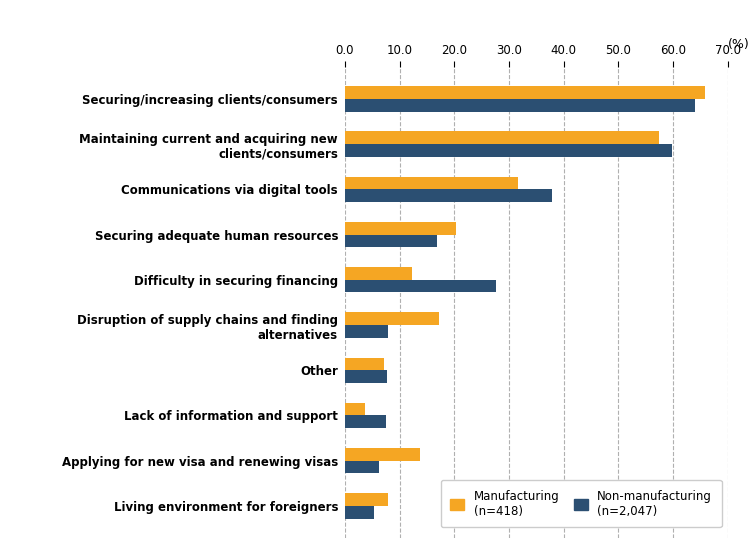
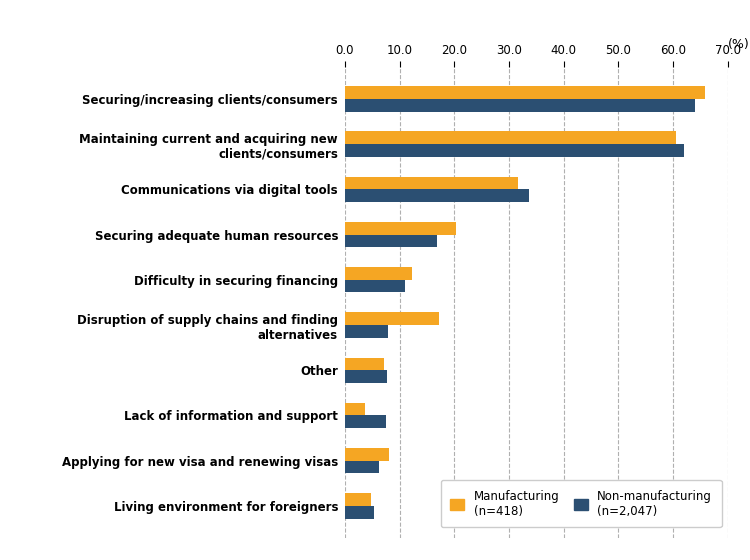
Manufacturing (n=418)/Maintaining current and acquiring new clients/consumers: 57.4 -> 60.5
Non-manufacturing (n=2,047)/Maintaining current and acquiring new clients/consumers: 59.8 -> 62.1
Non-manufacturing (n=2,047)/Communications via digital tools: 37.8 -> 33.7
Non-manufacturing (n=2,047)/Difficulty in securing financing: 27.6 -> 11.0
Manufacturing (n=418)/Applying for new visa and renewing visas: 13.8 -> 8.1
Manufacturing (n=418)/Living environment for foreigners: 7.8 -> 4.8
